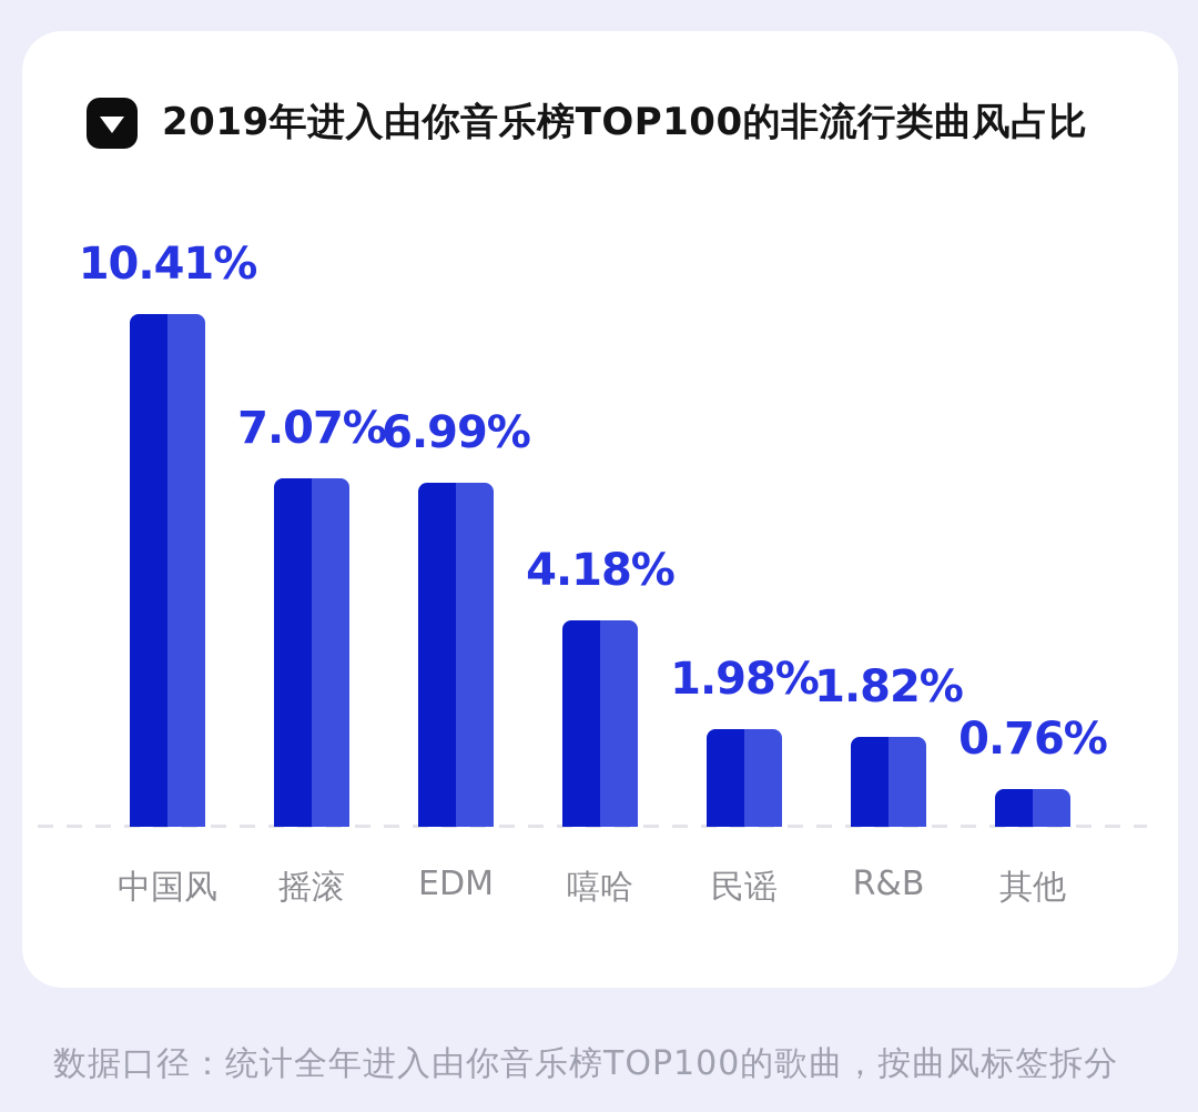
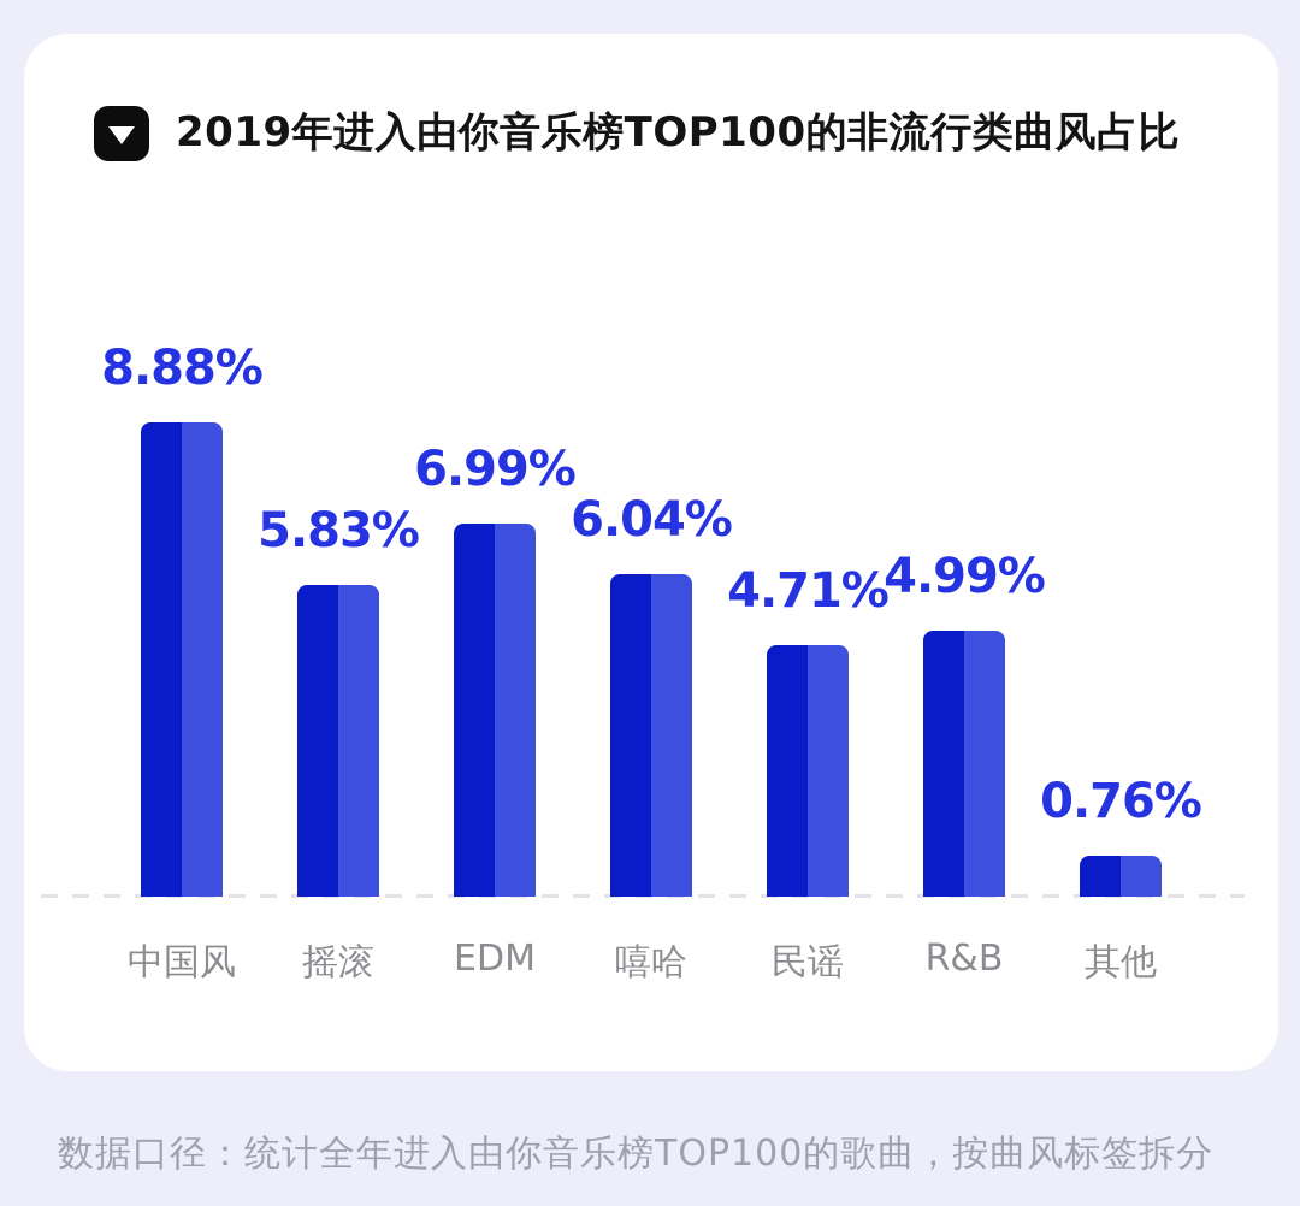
中国风: 10.41% -> 8.88%
摇滚: 7.07% -> 5.83%
嘻哈: 4.18% -> 6.04%
民谣: 1.98% -> 4.71%
R&B: 1.82% -> 4.99%
